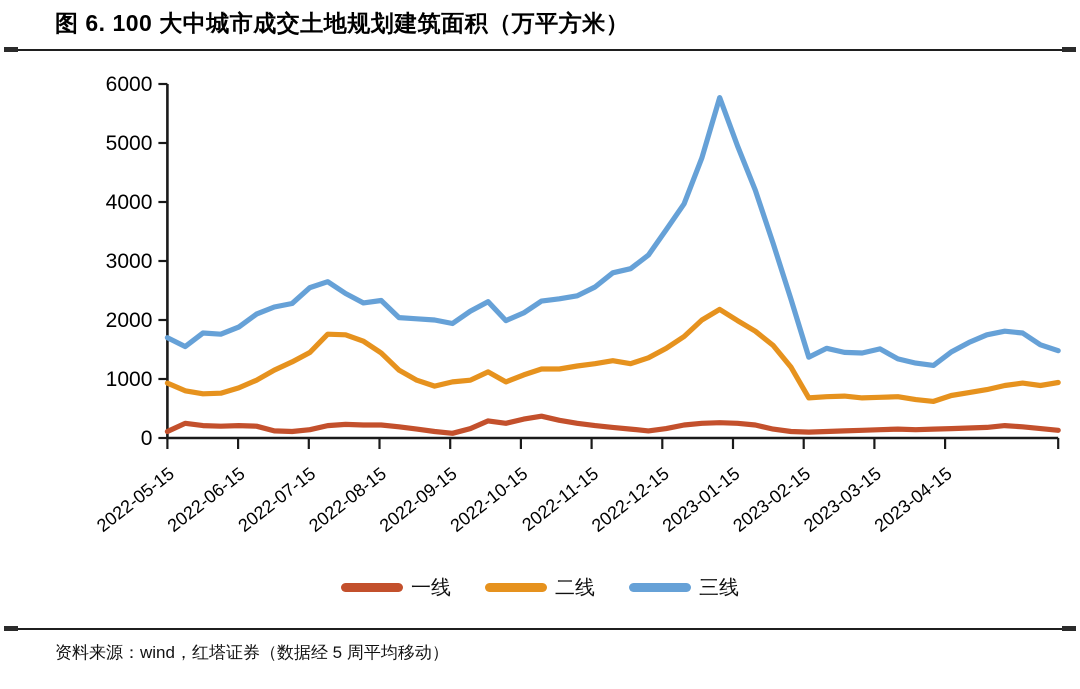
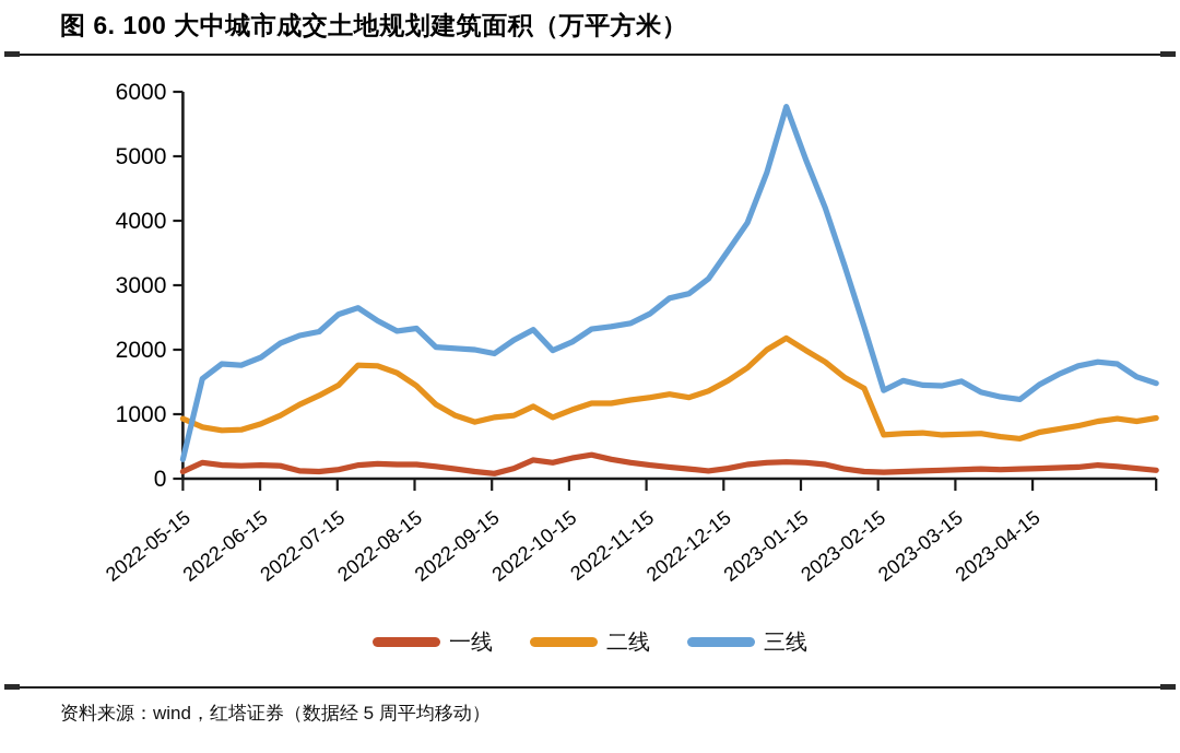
三线/2022-05-15: 1700 -> 300
二线/2023-01-15: 1200 -> 1400
